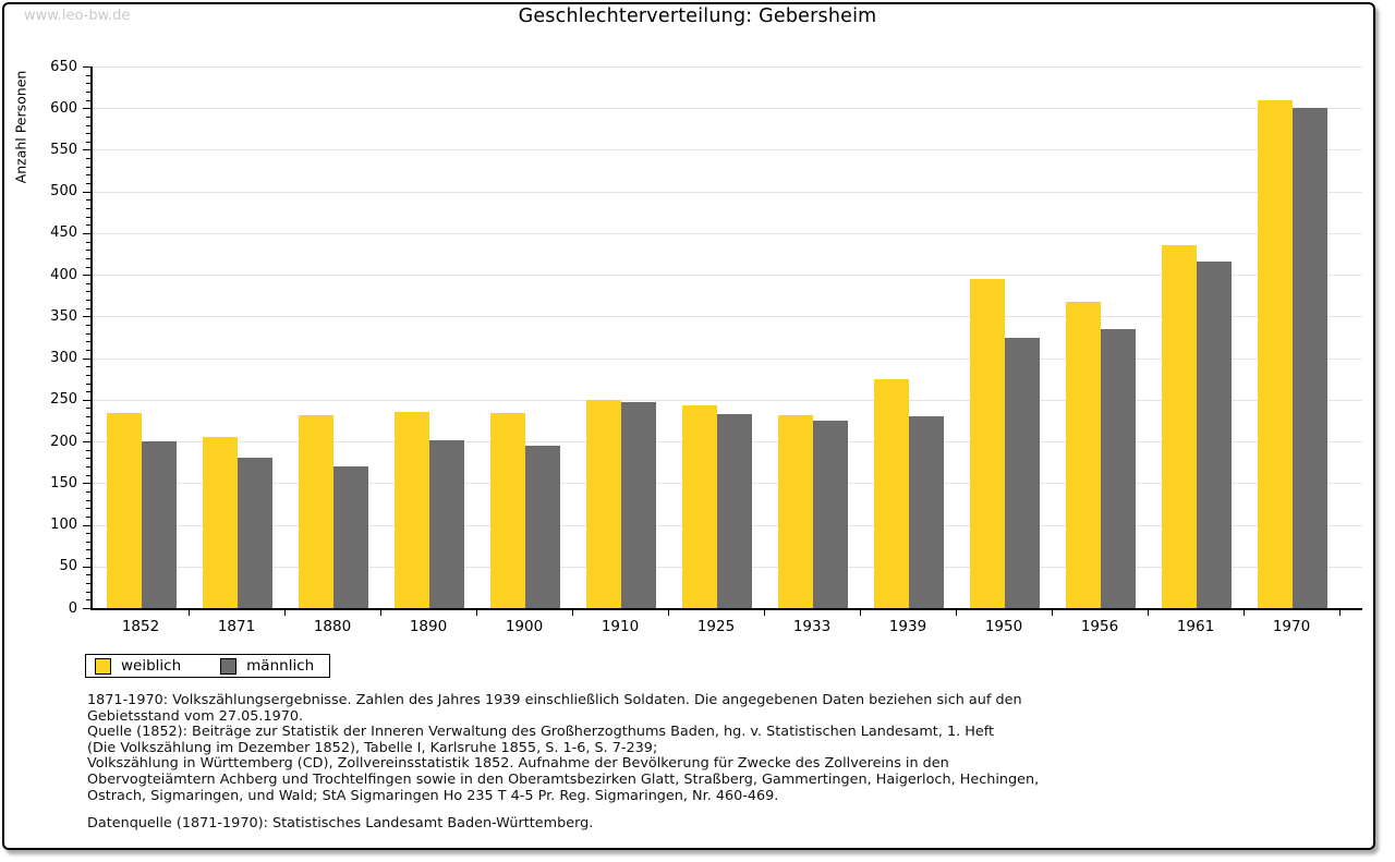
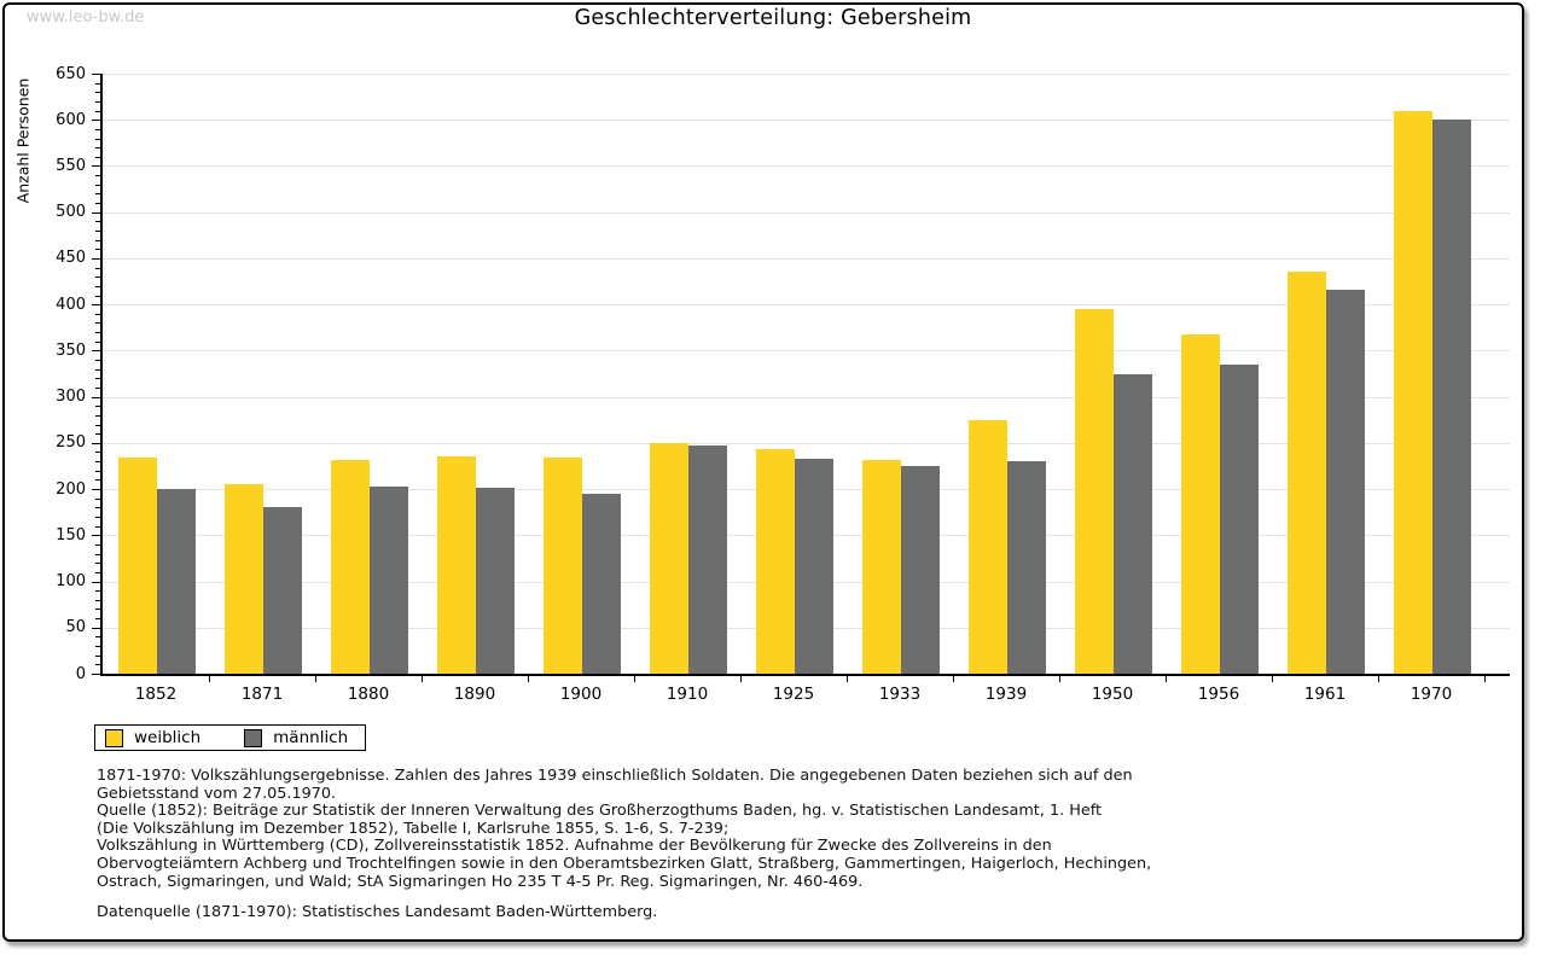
männlich/1880: 170 -> 200
